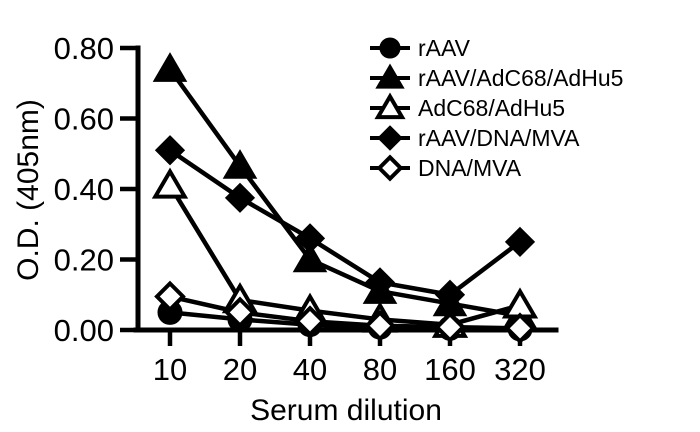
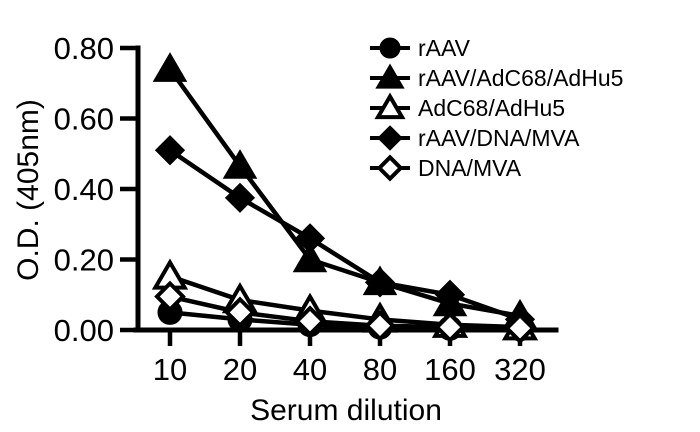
AdC68/AdHu5/10: 0.41 -> 0.15
rAAV/AdC68/AdHu5/80: 0.11 -> 0.14
AdC68/AdHu5/320: 0.07 -> 0.01
rAAV/DNA/MVA/320: 0.25 -> 0.03
